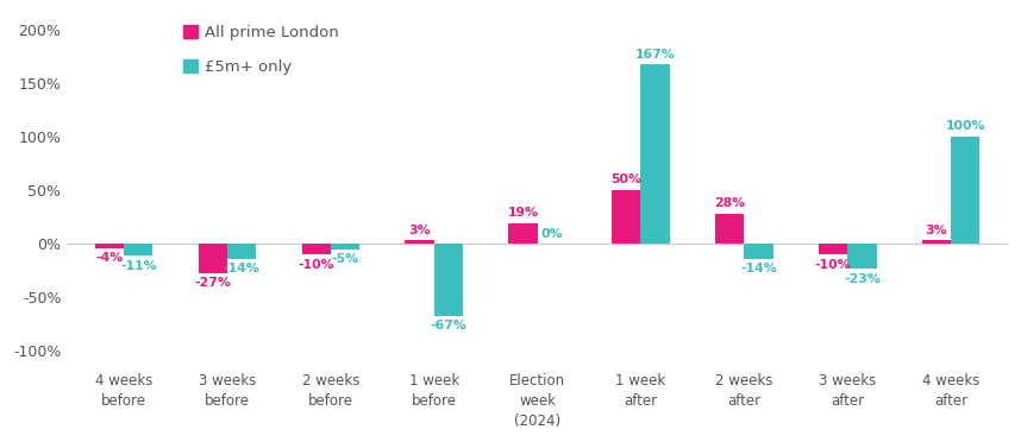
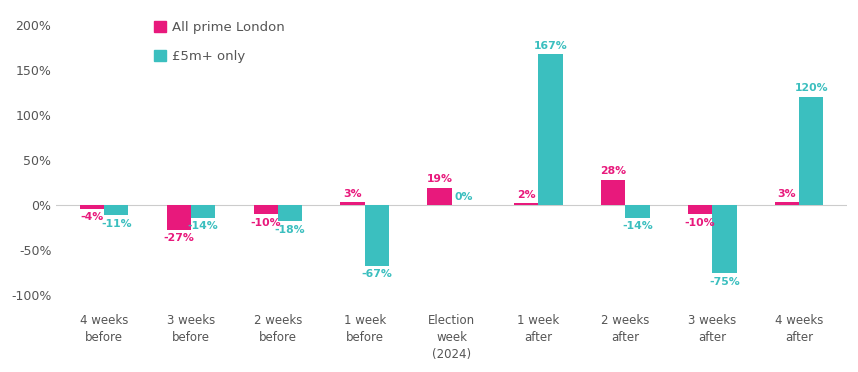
£5m+ only/2 weeks before: -5% -> -18%
All prime London/1 week after: 50% -> 2%
£5m+ only/3 weeks after: -23% -> -75%
£5m+ only/4 weeks after: 100% -> 120%
